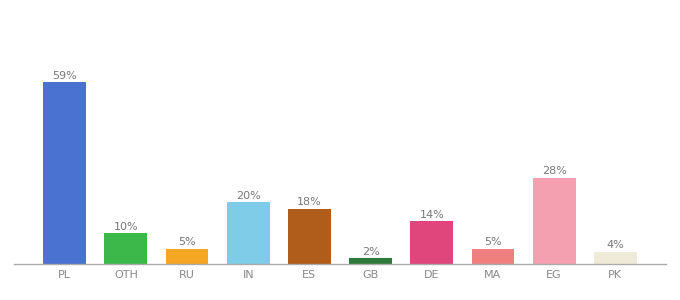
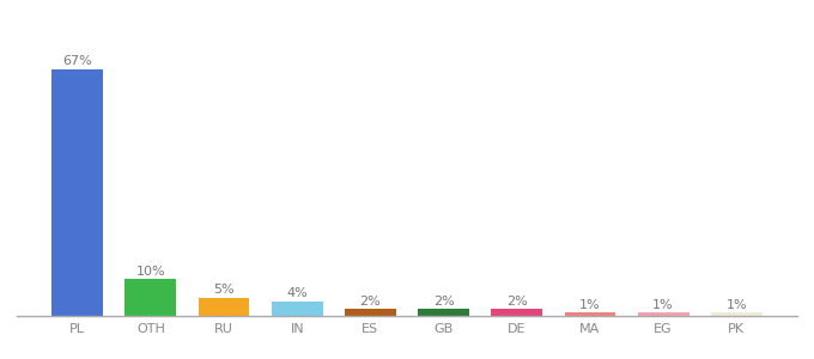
PL: 59% -> 67%
IN: 20% -> 4%
ES: 18% -> 2%
DE: 14% -> 2%
MA: 5% -> 1%
EG: 28% -> 1%
PK: 4% -> 1%
